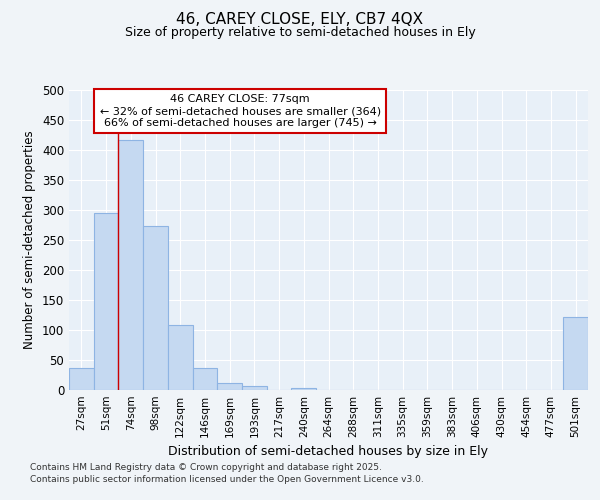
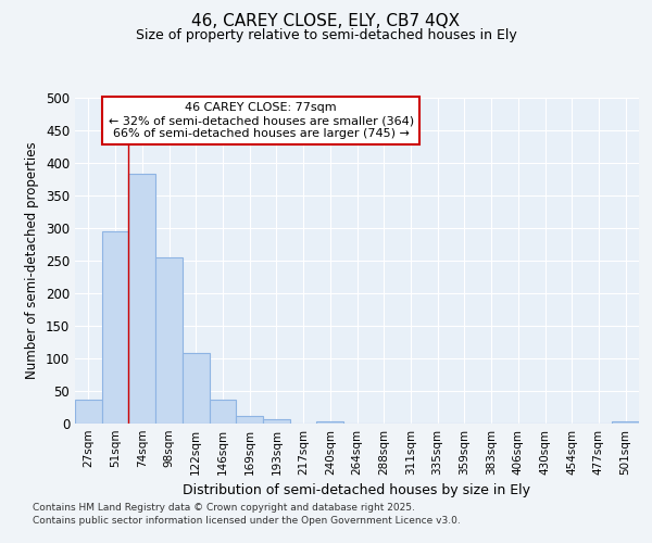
74sqm: 416 -> 383
98sqm: 274 -> 255
501sqm: 122 -> 4
